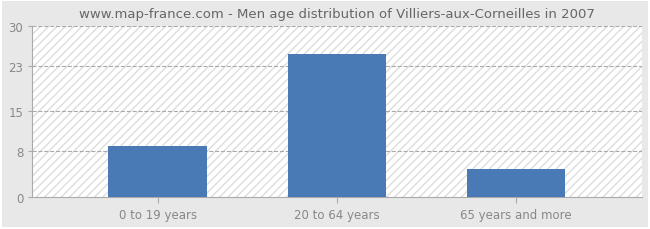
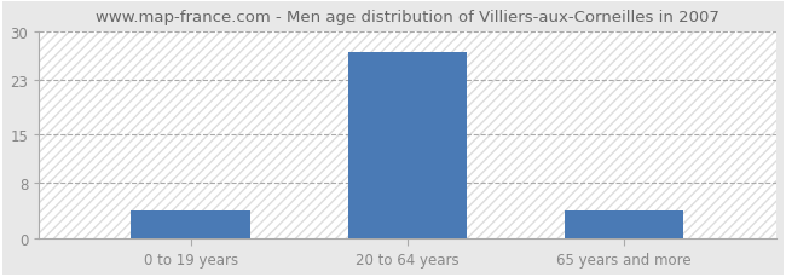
0 to 19 years: 9 -> 4
20 to 64 years: 25 -> 27
65 years and more: 5 -> 4
